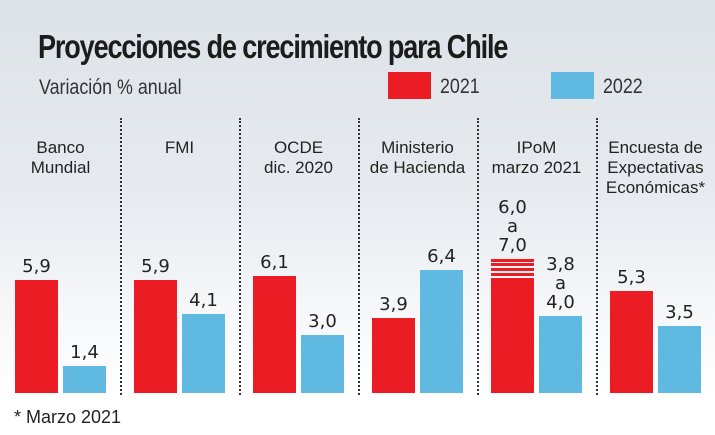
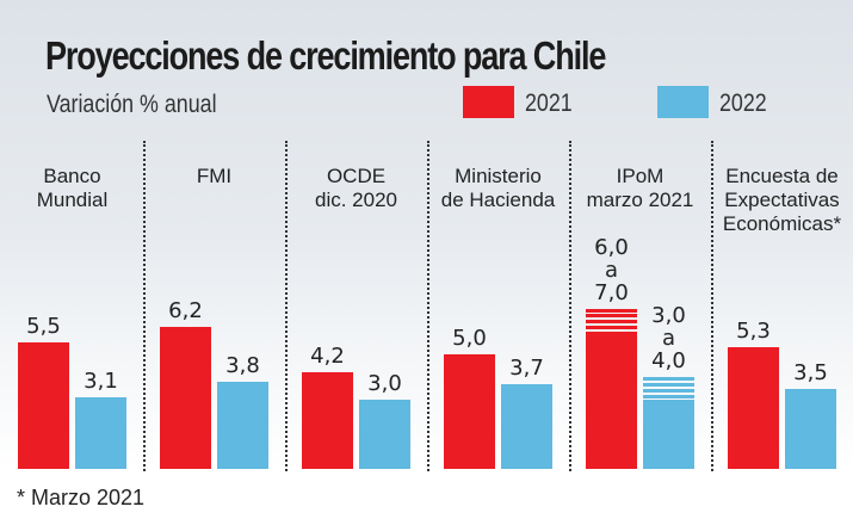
2021/Banco Mundial: 5,9 -> 5,5
2022/Banco Mundial: 1,4 -> 3,1
2021/FMI: 5,9 -> 6,2
2022/FMI: 4,1 -> 3,8
2021/OCDE dic. 2020: 6,1 -> 4,2
2021/Ministerio de Hacienda: 3,9 -> 5,0
2022/Ministerio de Hacienda: 6,4 -> 3,7
2022/IPoM marzo 2021: 3,8 -> 3,0
